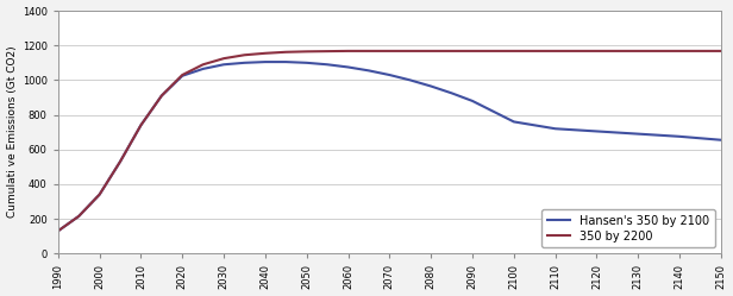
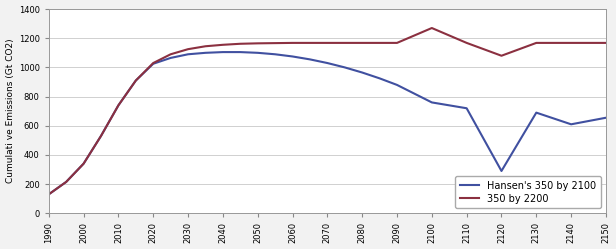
350 by 2200/2100: 1170 -> 1270
Hansen's 350 by 2100/2120: 700 -> 290
350 by 2200/2120: 1170 -> 1080
Hansen's 350 by 2100/2140: 680 -> 610
